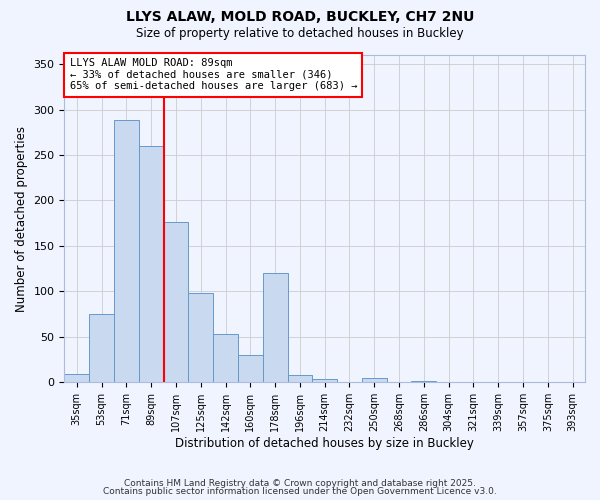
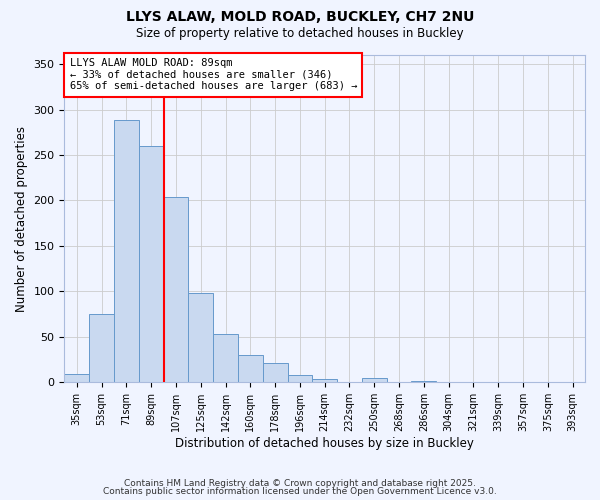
107sqm: 176 -> 204
178sqm: 120 -> 21
